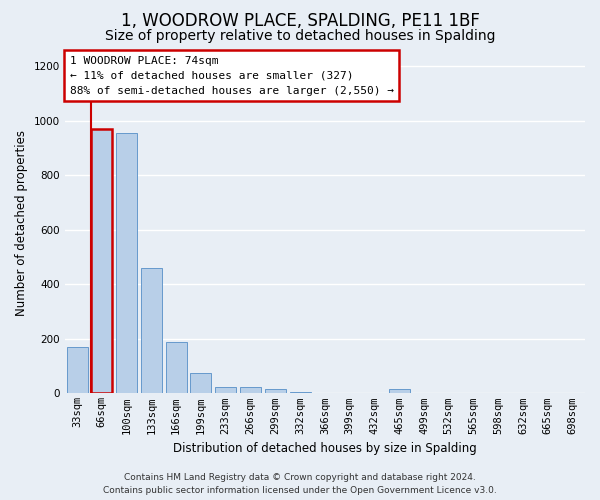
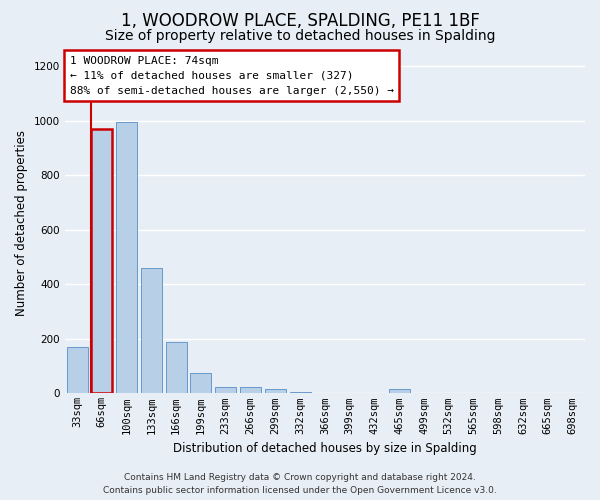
100sqm: 955 -> 995
